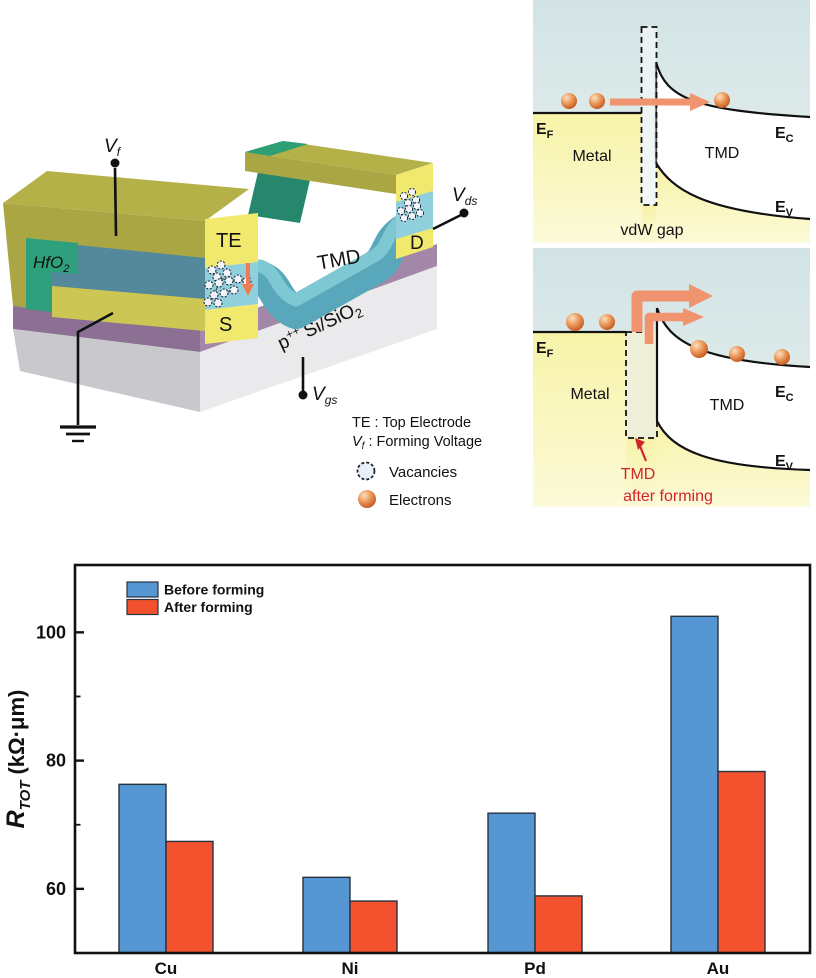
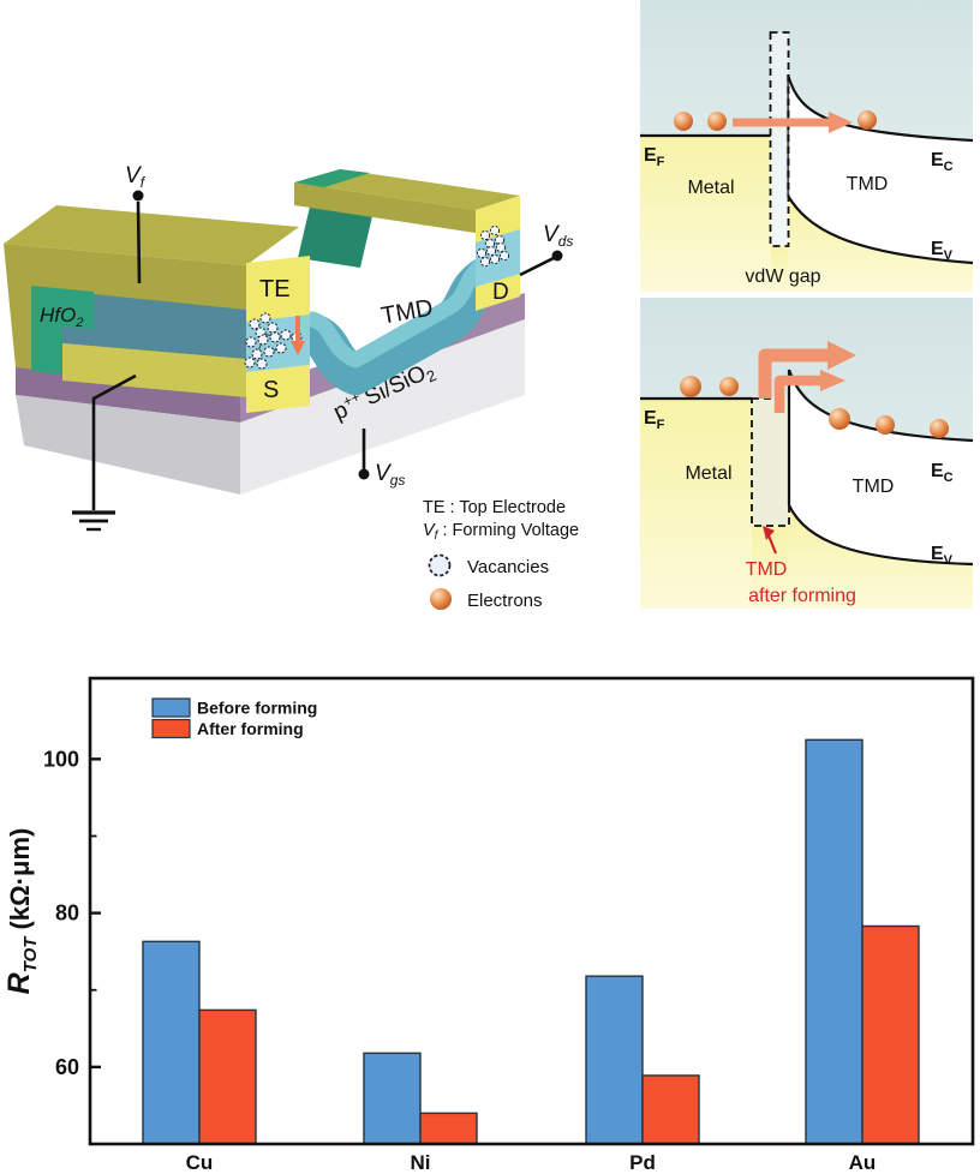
After forming/Ni: 58 -> 54
